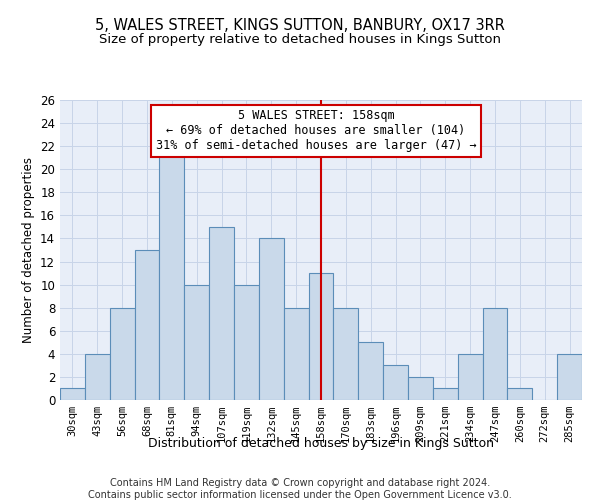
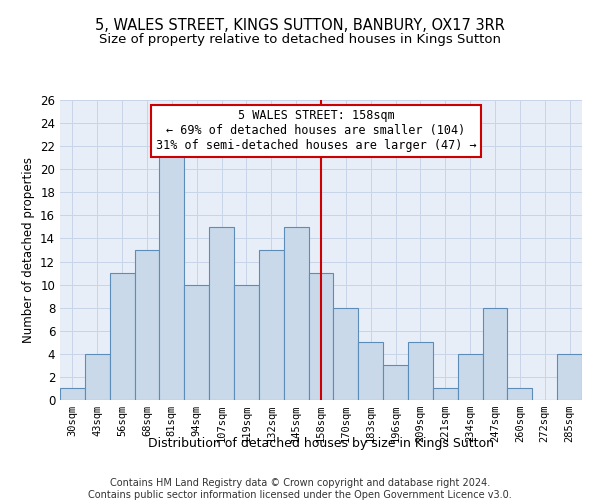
56sqm: 8 -> 11
132sqm: 14 -> 13
145sqm: 8 -> 15
209sqm: 2 -> 5
